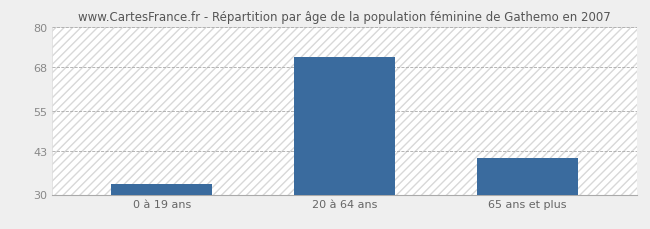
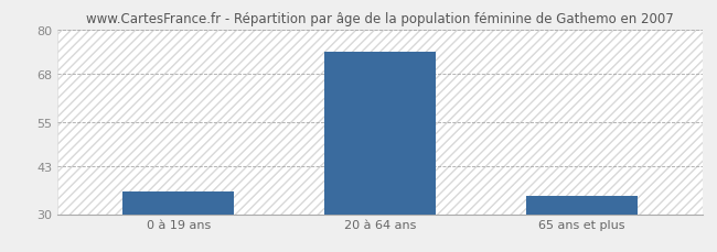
0 à 19 ans: 33 -> 36
20 à 64 ans: 71 -> 74
65 ans et plus: 41 -> 35
